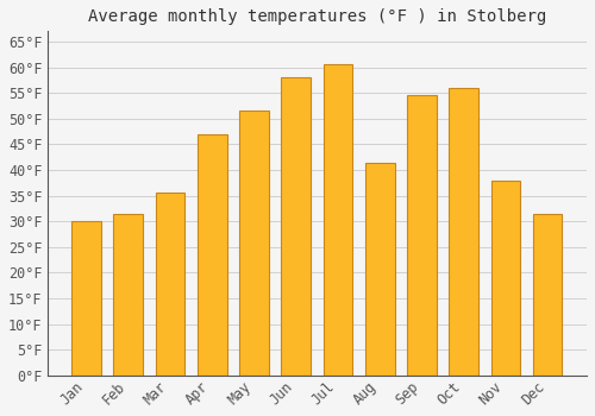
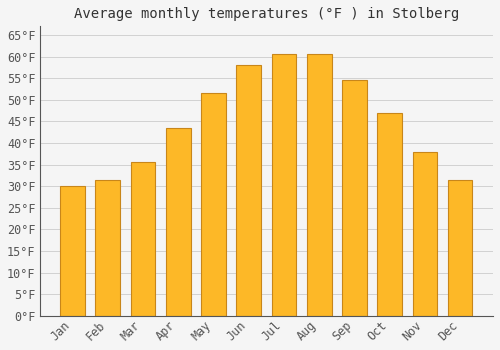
Apr: 47.0°F -> 43.5°F
Aug: 41.5°F -> 60.5°F
Oct: 56.0°F -> 47.0°F
